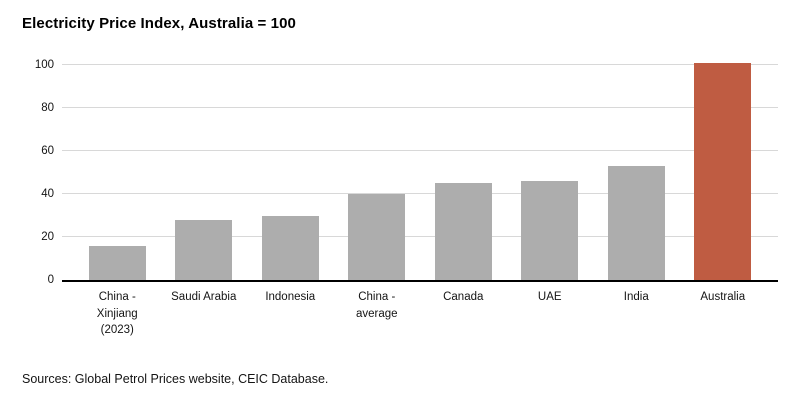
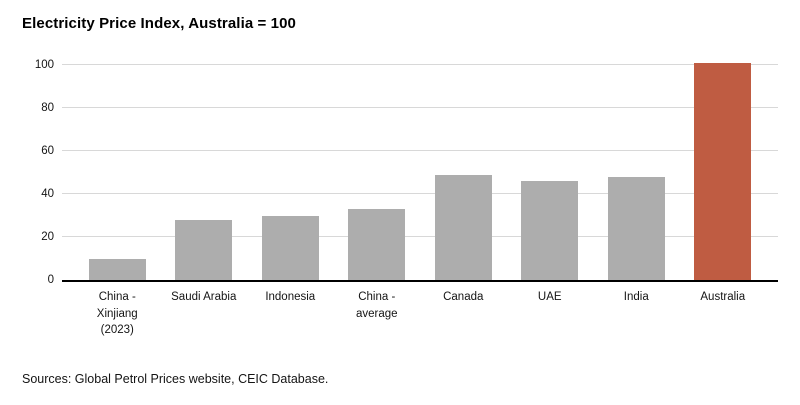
China - Xinjiang (2023): 16 -> 10
China - average: 40 -> 33
Canada: 45 -> 49
India: 53 -> 48
